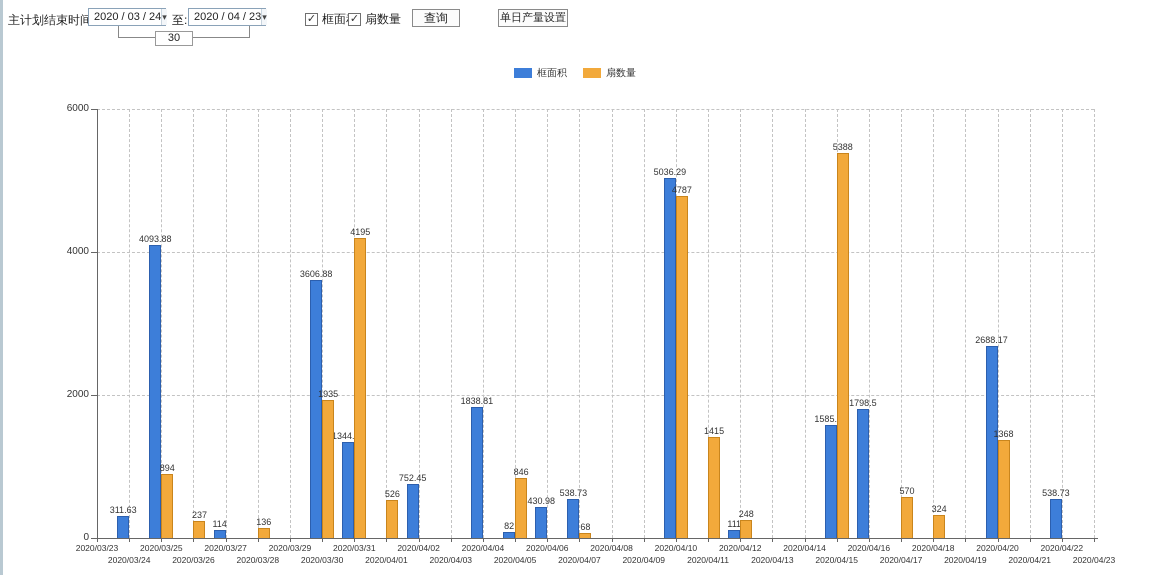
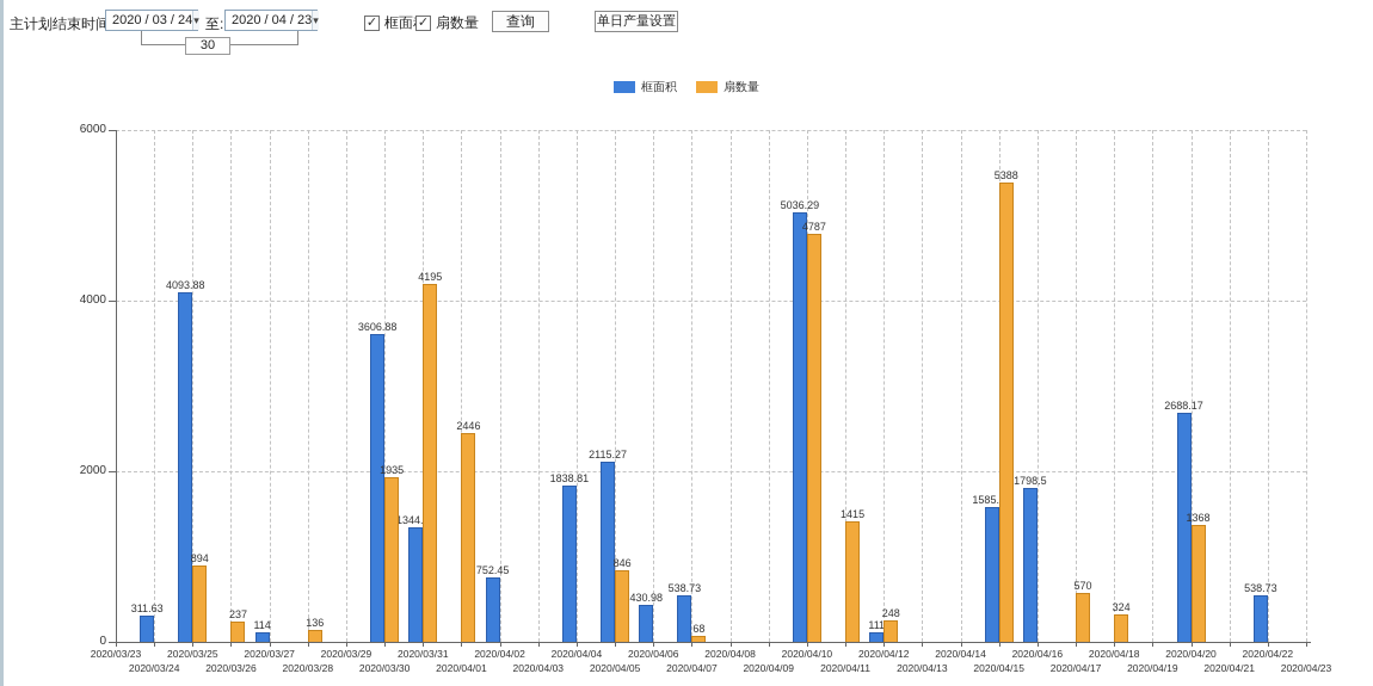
扇数量/2020/04/01: 526 -> 2446
框面积/2020/04/05: 82 -> 2115.27
